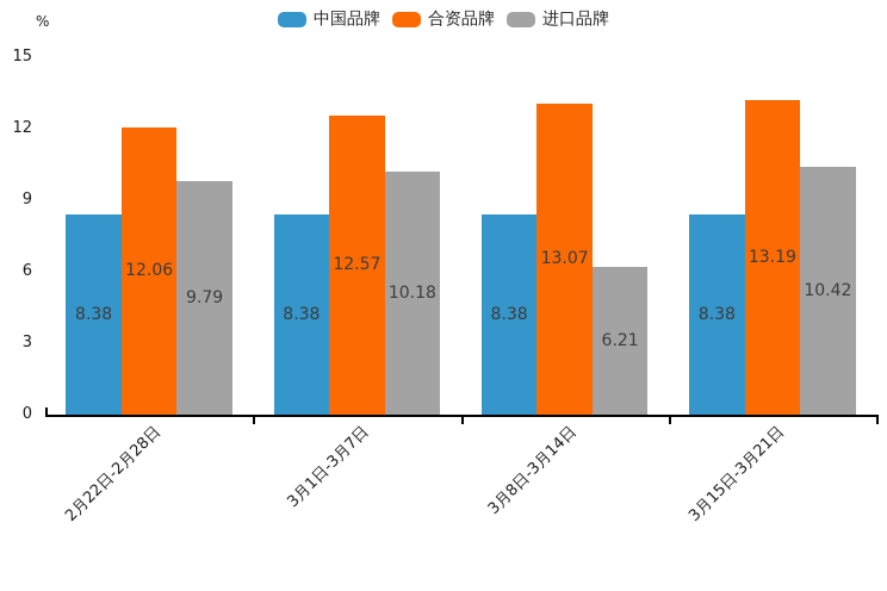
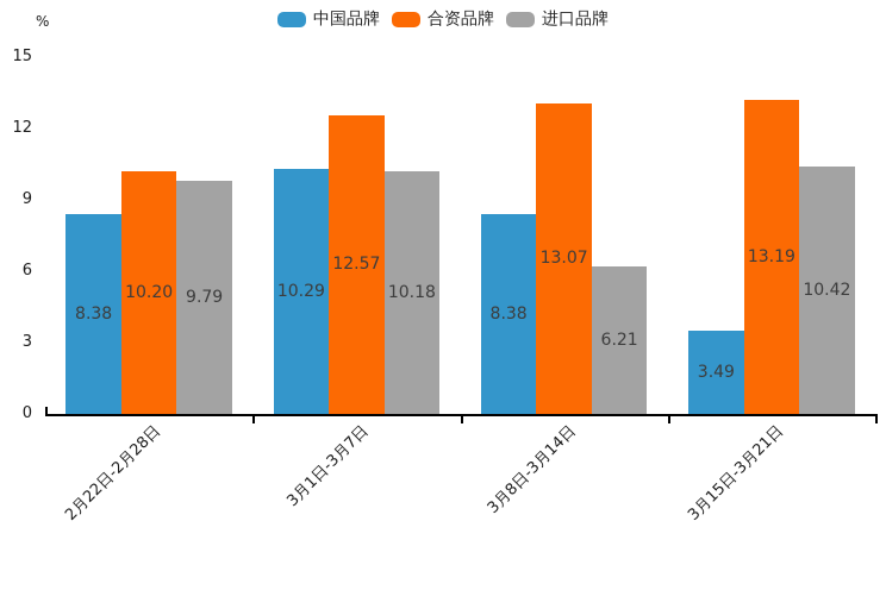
合资品牌/2月22日-2月28日: 12.06 -> 10.20
中国品牌/3月1日-3月7日: 8.38 -> 10.29
中国品牌/3月15日-3月21日: 8.38 -> 3.49
